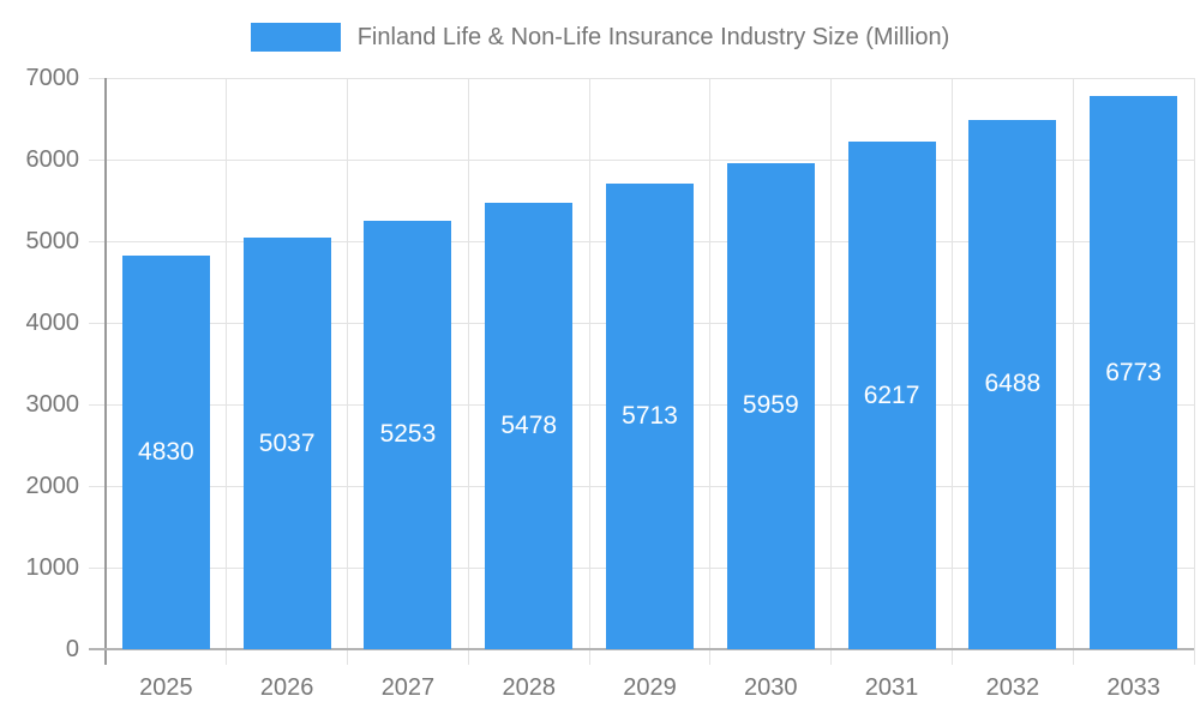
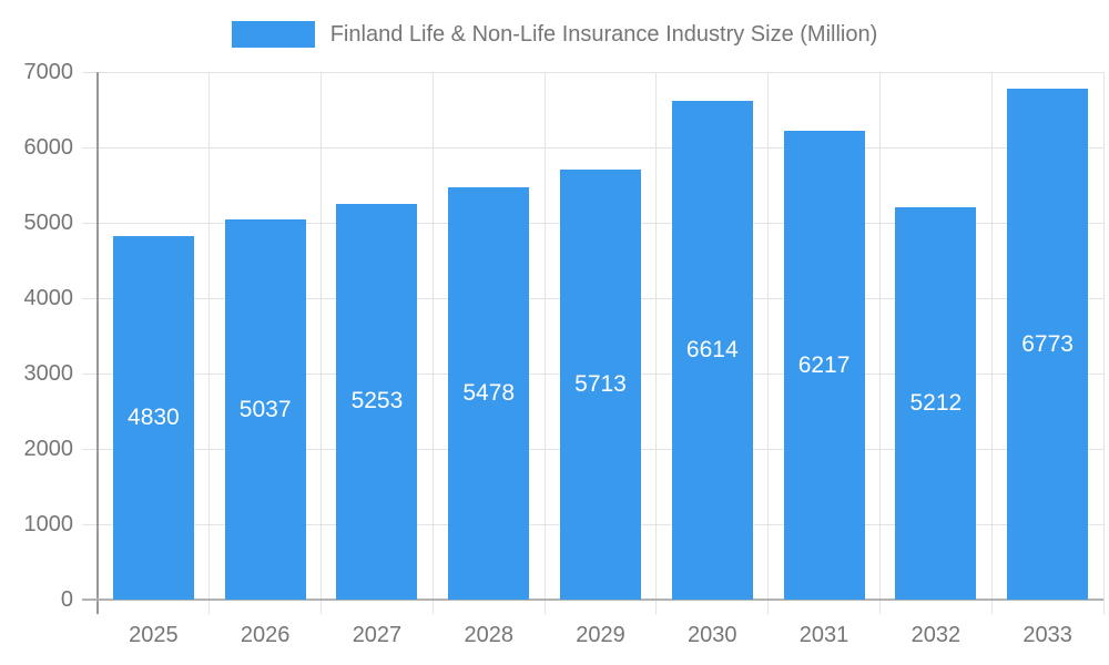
2030: 5959 -> 6614
2032: 6488 -> 5212
